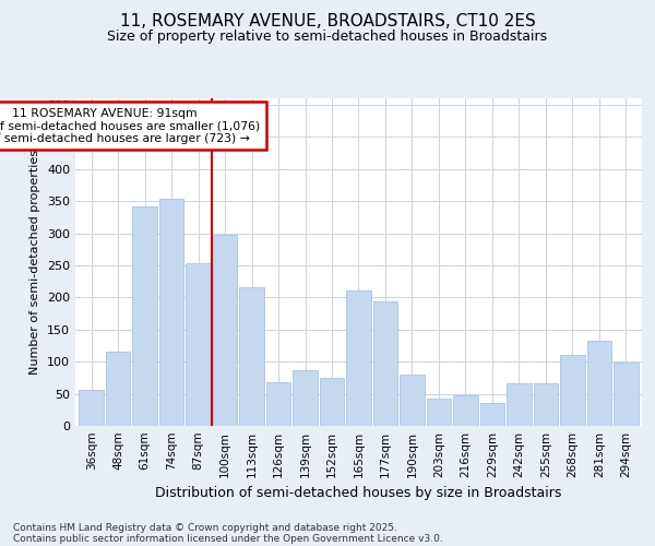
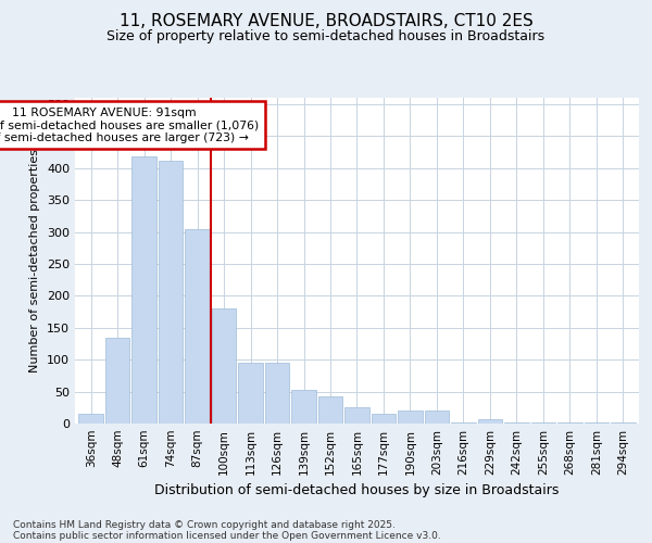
36sqm: 56 -> 15
48sqm: 116 -> 135
61sqm: 342 -> 418
74sqm: 354 -> 412
87sqm: 254 -> 305
100sqm: 298 -> 180
113sqm: 216 -> 95
126sqm: 68 -> 95
139sqm: 86 -> 53
152sqm: 74 -> 42
165sqm: 210 -> 25
177sqm: 194 -> 16
190sqm: 80 -> 20
203sqm: 42 -> 20
216sqm: 48 -> 1
229sqm: 36 -> 6
242sqm: 66 -> 1
255sqm: 66 -> 1
268sqm: 110 -> 1
281sqm: 132 -> 1
294sqm: 98 -> 1
